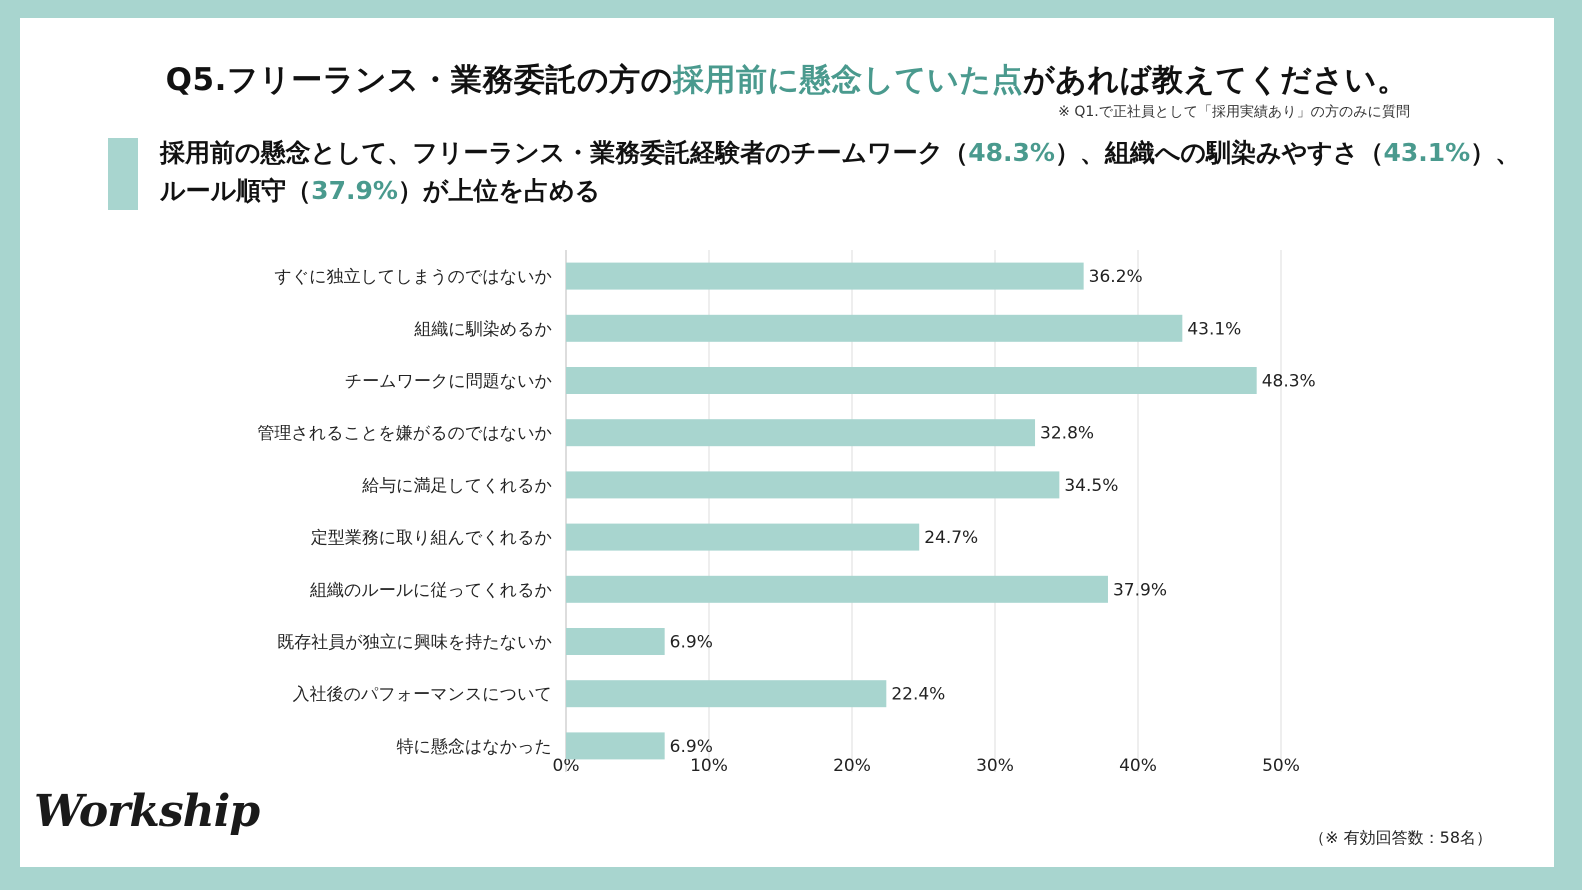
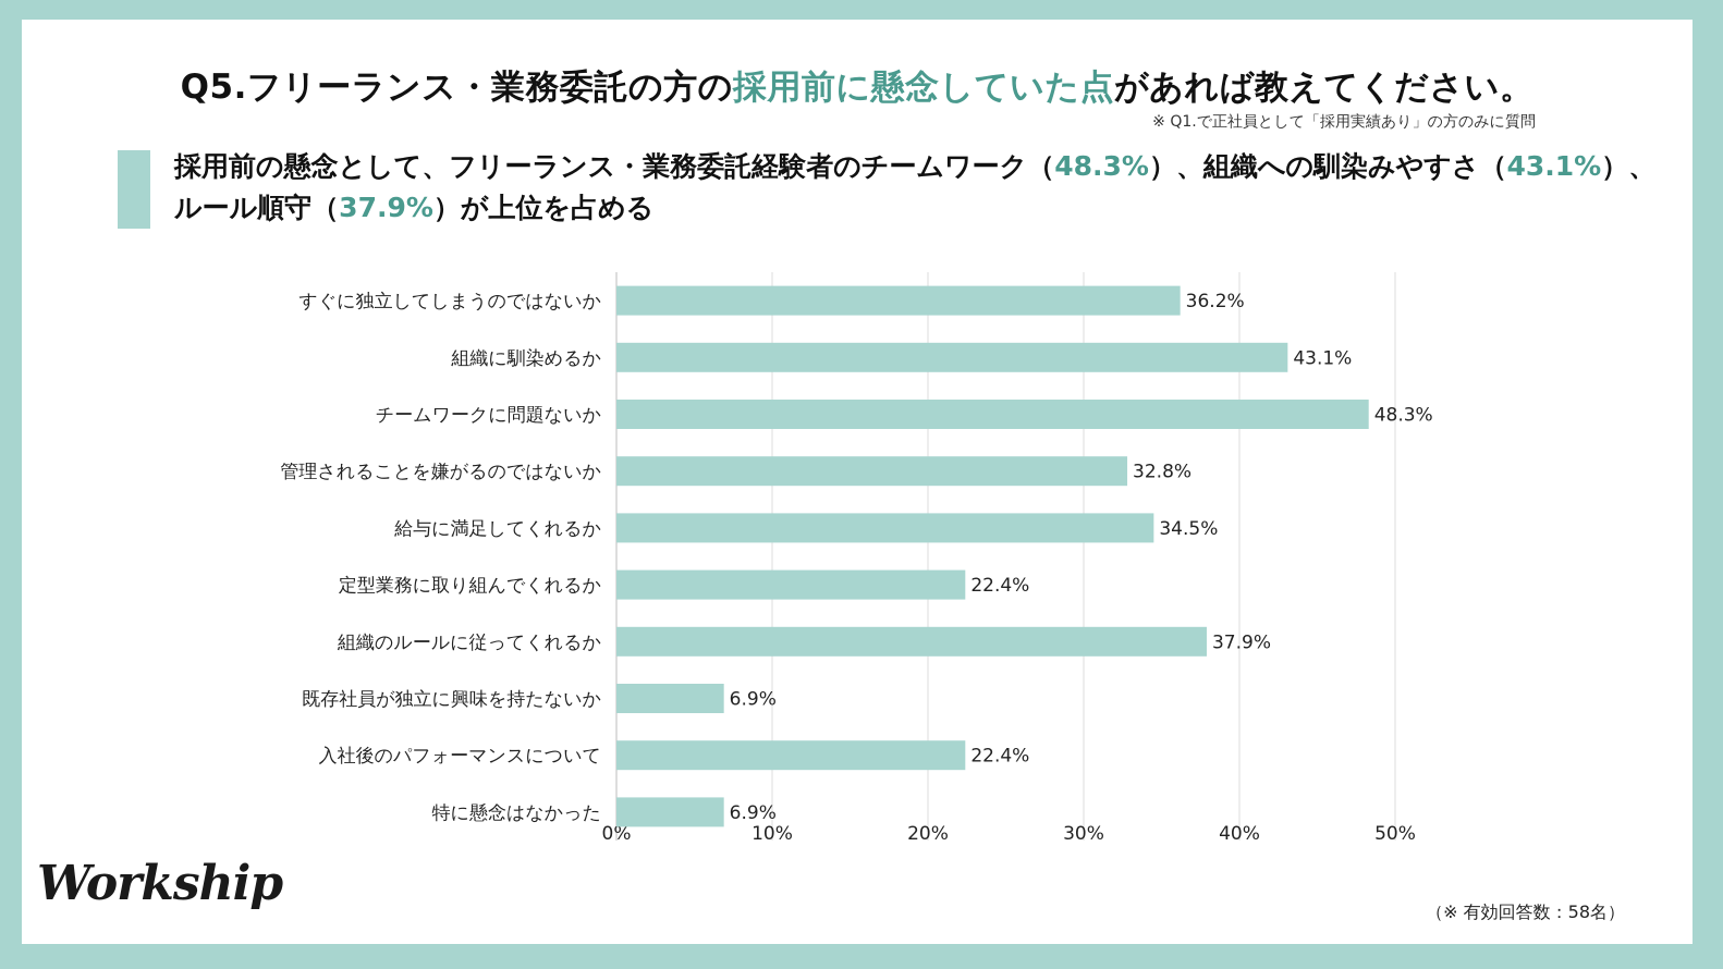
定型業務に取り組んでくれるか: 24.7% -> 22.4%
